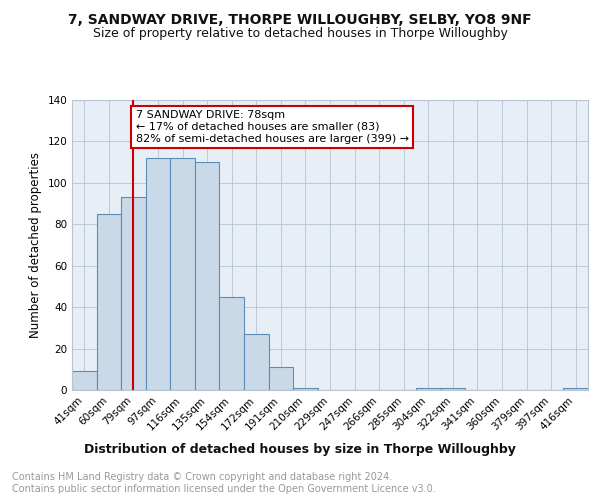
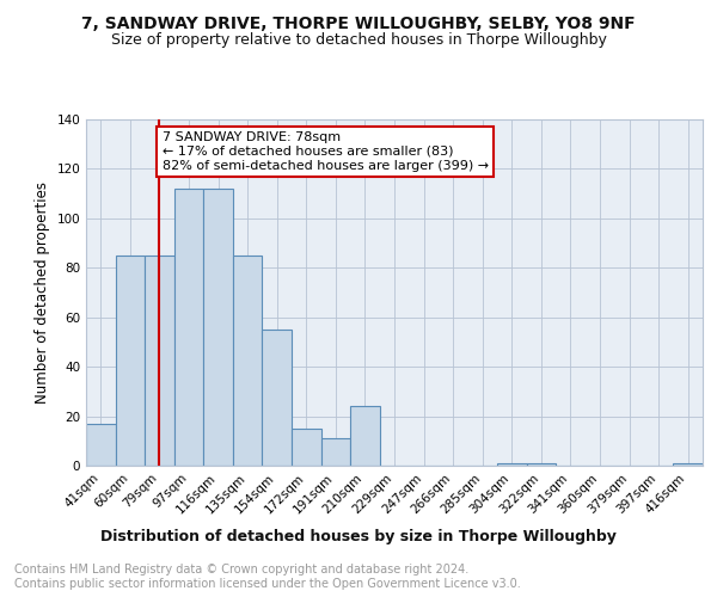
41sqm: 9 -> 17
79sqm: 93 -> 85
135sqm: 110 -> 85
154sqm: 45 -> 55
172sqm: 27 -> 15
210sqm: 1 -> 24
